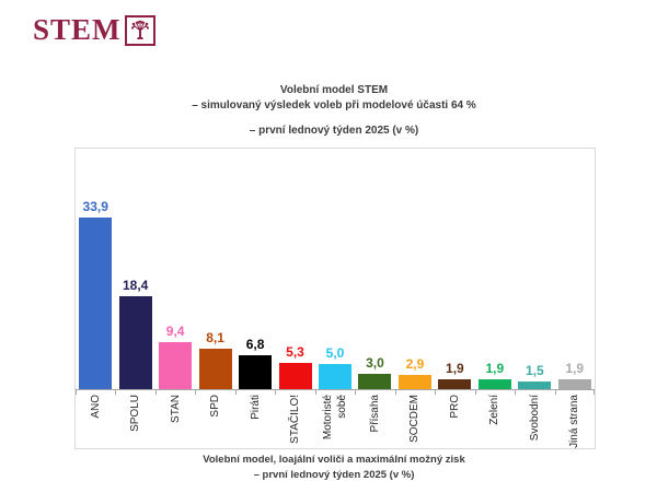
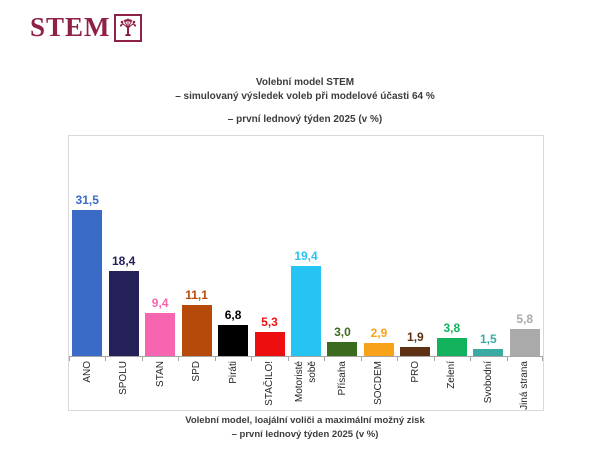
ANO: 33,9 -> 31,5
SPD: 8,1 -> 11,1
Motoristé sobě: 5,0 -> 19,4
Zelení: 1,9 -> 3,8
Jiná strana: 1,9 -> 5,8
